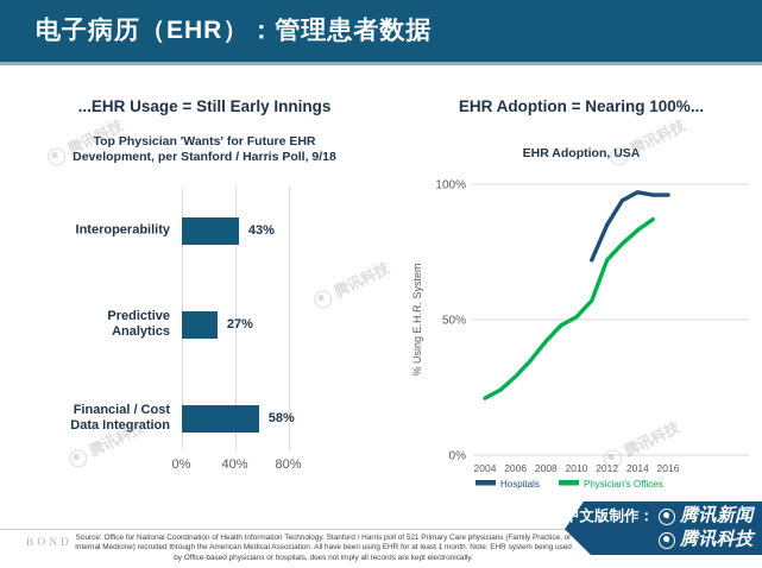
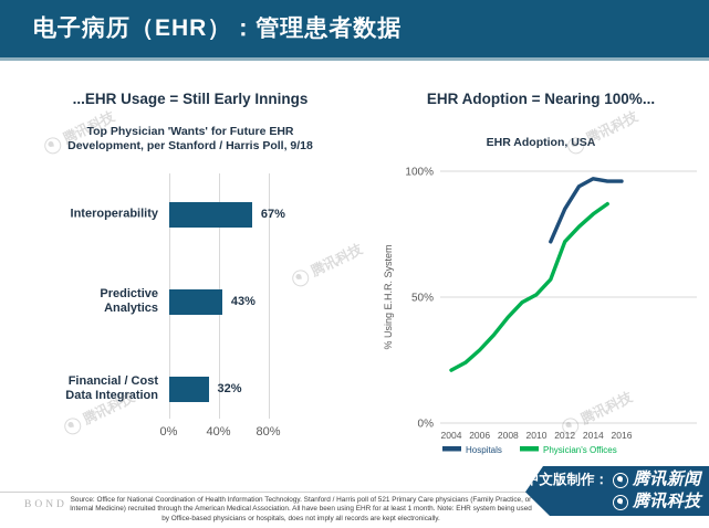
...EHR Usage = Still Early Innings/Interoperability: 43% -> 67%
...EHR Usage = Still Early Innings/Predictive Analytics: 27% -> 43%
...EHR Usage = Still Early Innings/Financial / Cost Data Integration: 58% -> 32%
